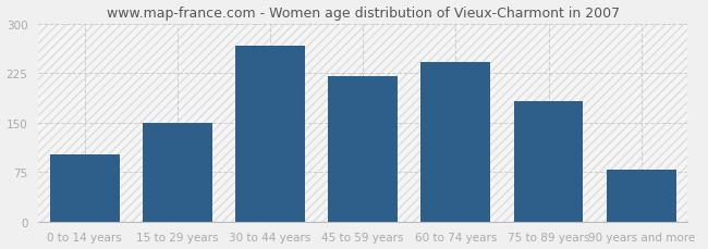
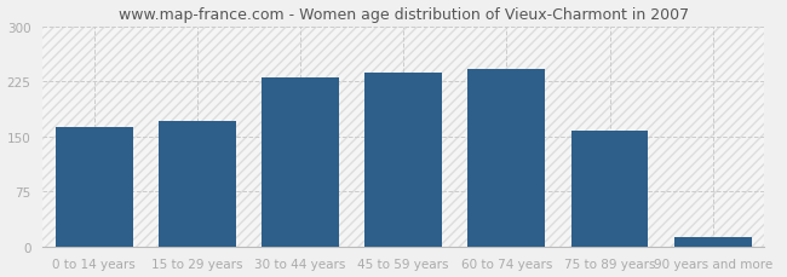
0 to 14 years: 102 -> 163
15 to 29 years: 150 -> 170
30 to 44 years: 266 -> 230
45 to 59 years: 220 -> 237
75 to 89 years: 182 -> 158
90 years and more: 78 -> 12
